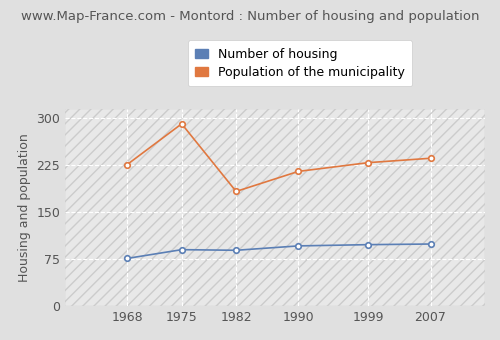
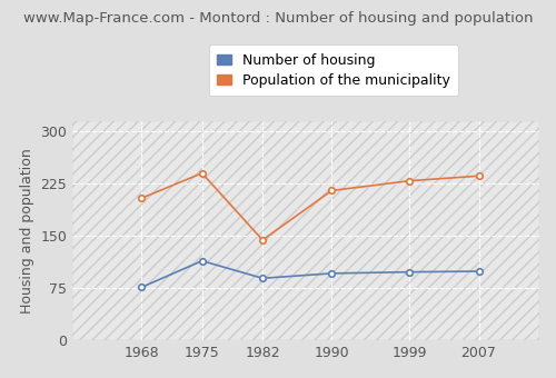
Population of the municipality/1968: 226 -> 204
Number of housing/1975: 90 -> 114
Population of the municipality/1975: 291 -> 240
Population of the municipality/1982: 183 -> 144
